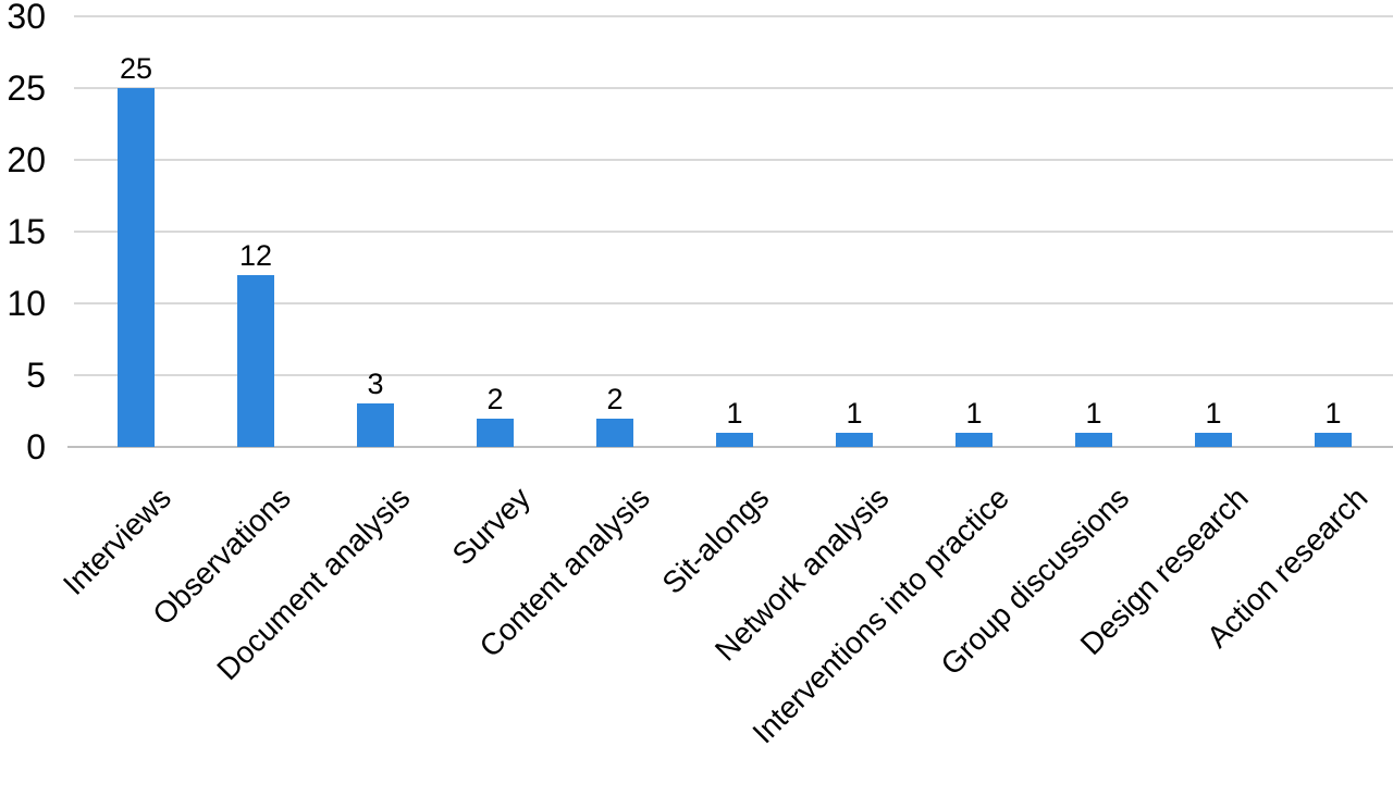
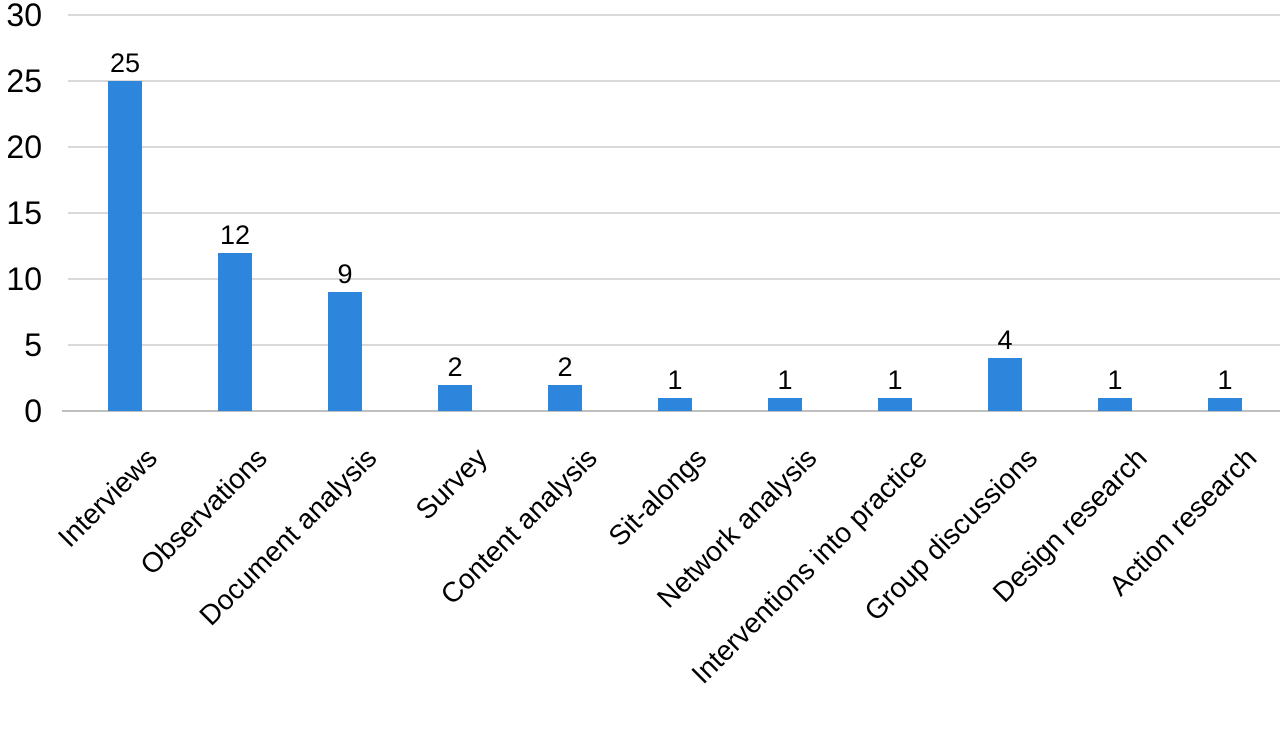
Document analysis: 3 -> 9
Group discussions: 1 -> 4
